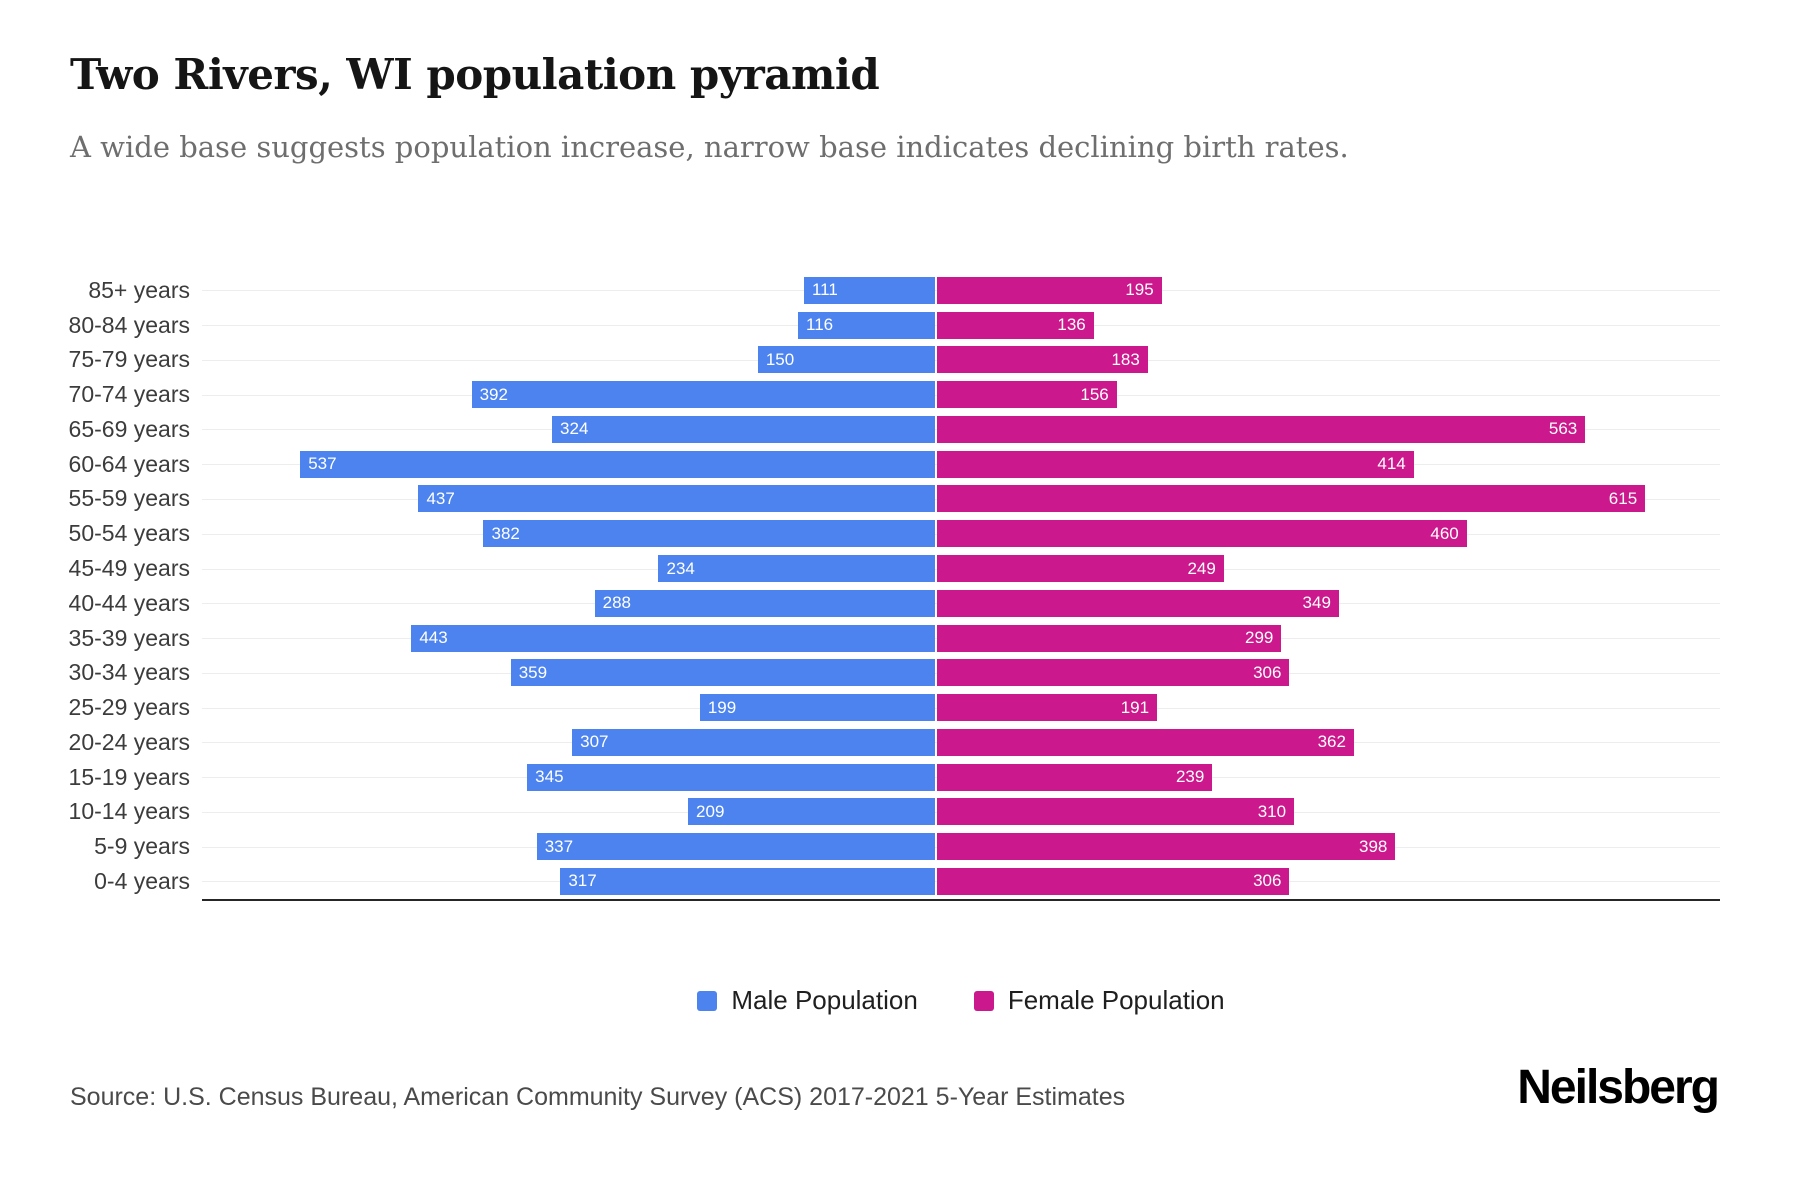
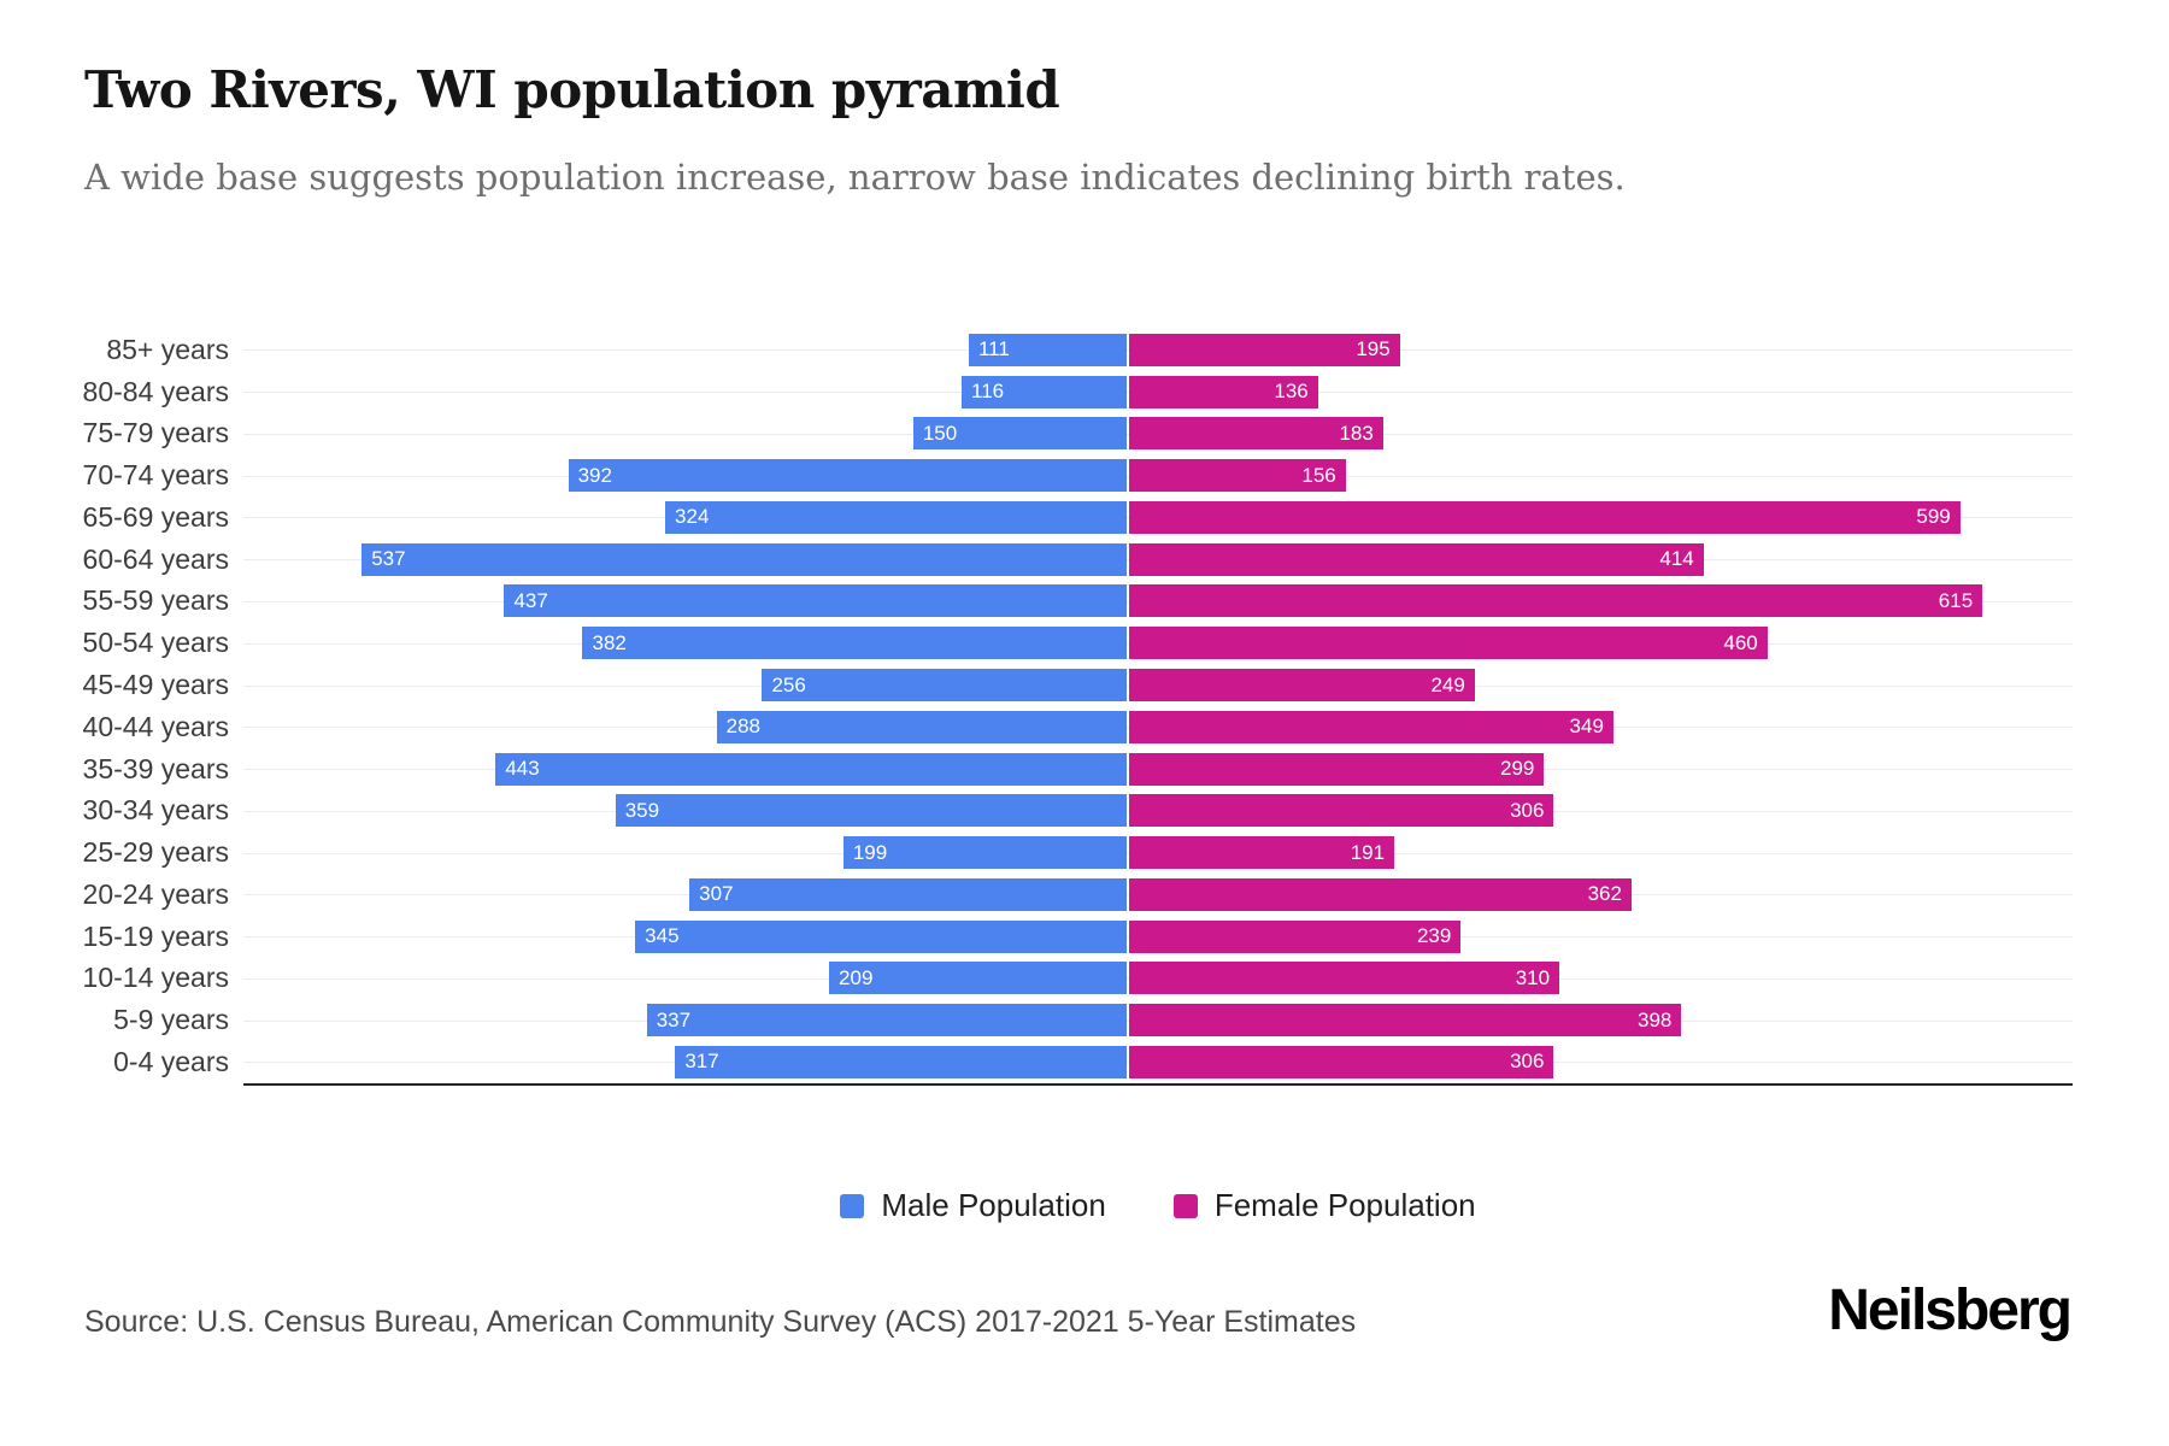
Female Population/65-69 years: 563 -> 599
Male Population/45-49 years: 234 -> 256
